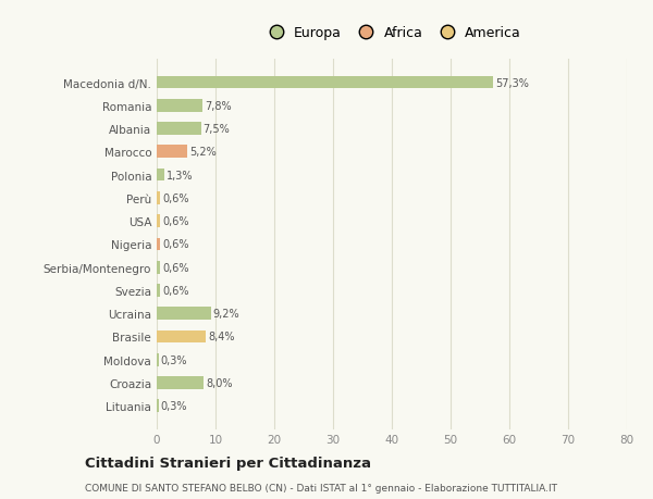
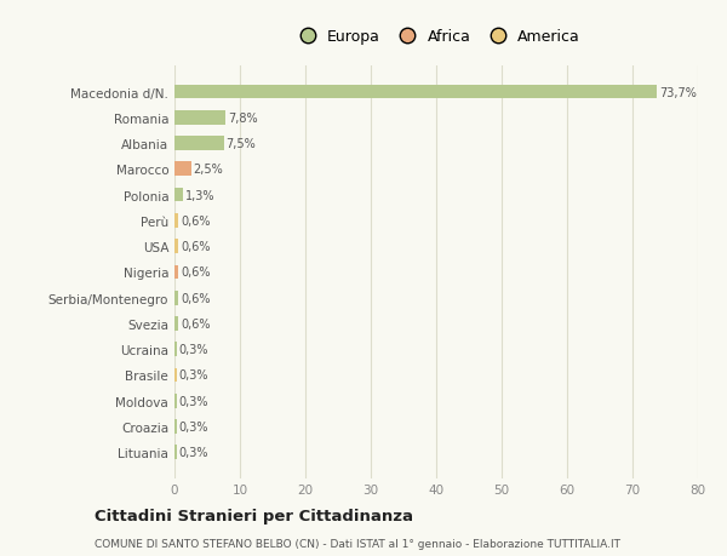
Macedonia d/N.: 57,3% -> 73,7%
Marocco: 5,2% -> 2,5%
Ucraina: 9,2% -> 0,3%
Brasile: 8,4% -> 0,3%
Croazia: 8,0% -> 0,3%
